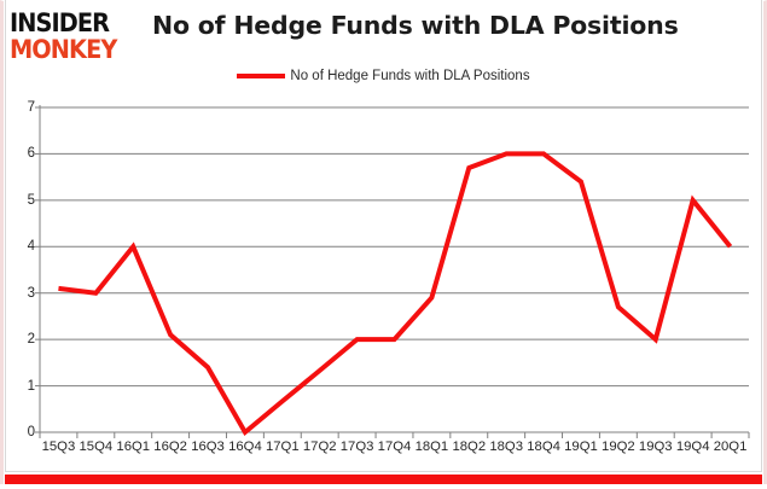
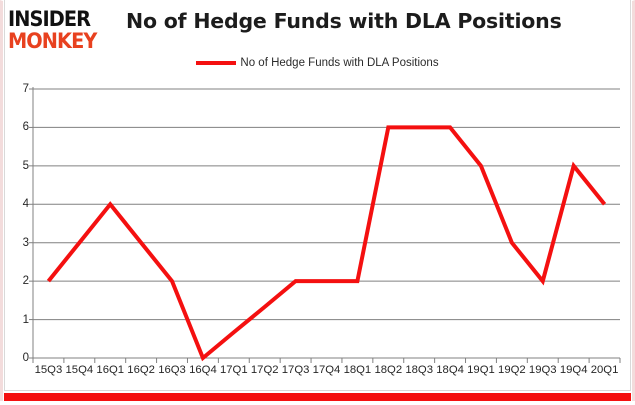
15Q3: 3.1 -> 2.0
16Q2: 2.1 -> 3.0
16Q3: 1.4 -> 2.0
18Q1: 2.9 -> 2.0
18Q2: 5.7 -> 6.0
19Q1: 5.4 -> 5.0
19Q2: 2.7 -> 3.0
